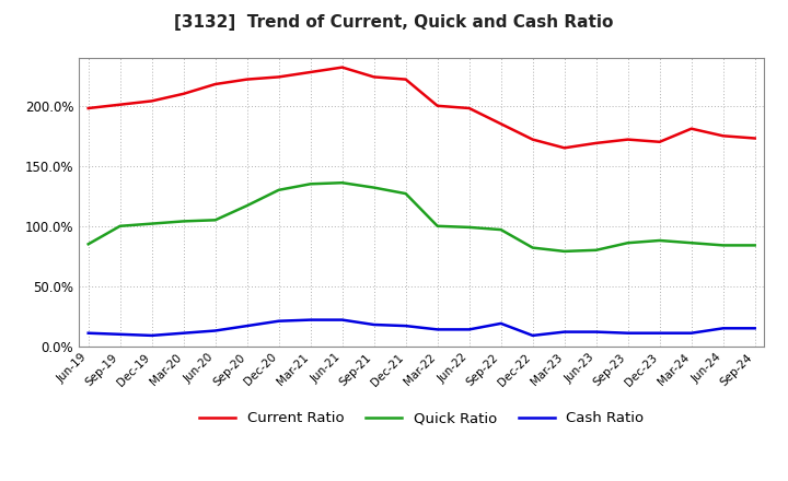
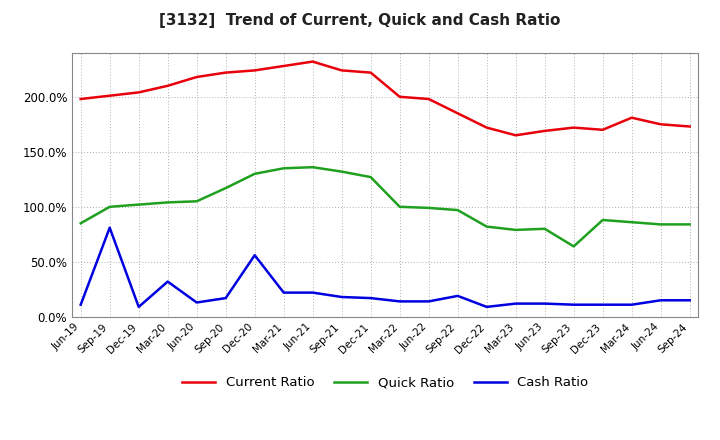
Cash Ratio/Sep-19: 10% -> 81%
Cash Ratio/Mar-20: 11% -> 32%
Cash Ratio/Dec-20: 21% -> 56%
Quick Ratio/Sep-23: 86% -> 64%
